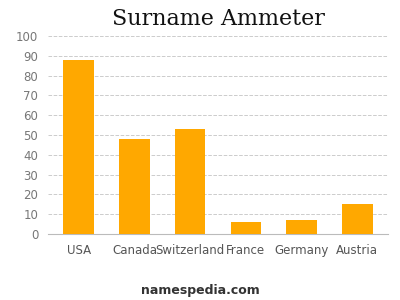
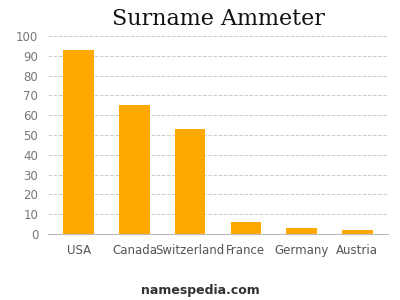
USA: 88 -> 93
Canada: 48 -> 65
Germany: 7 -> 3
Austria: 15 -> 2
